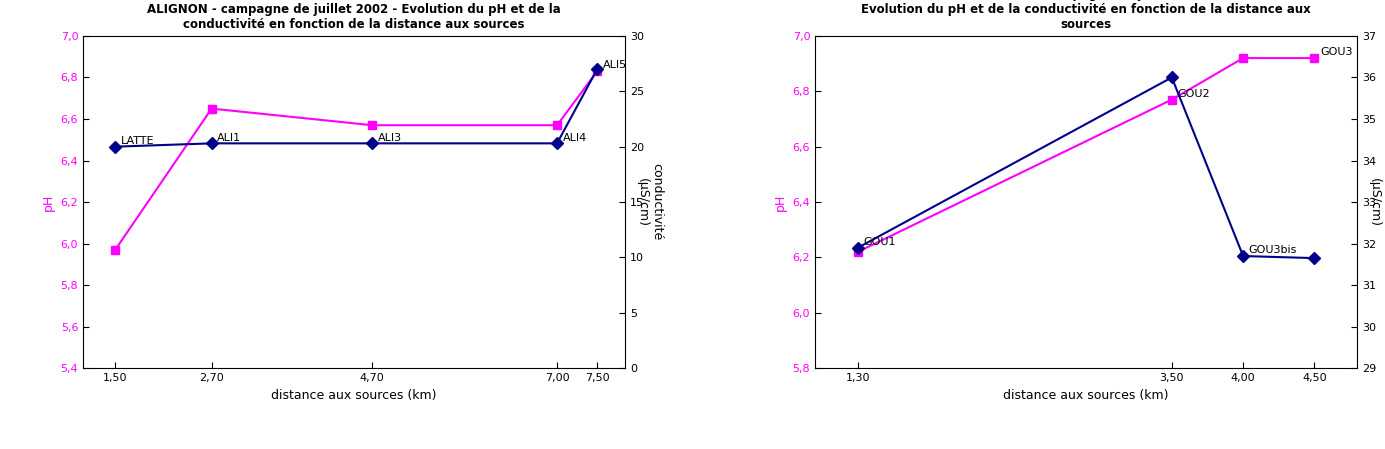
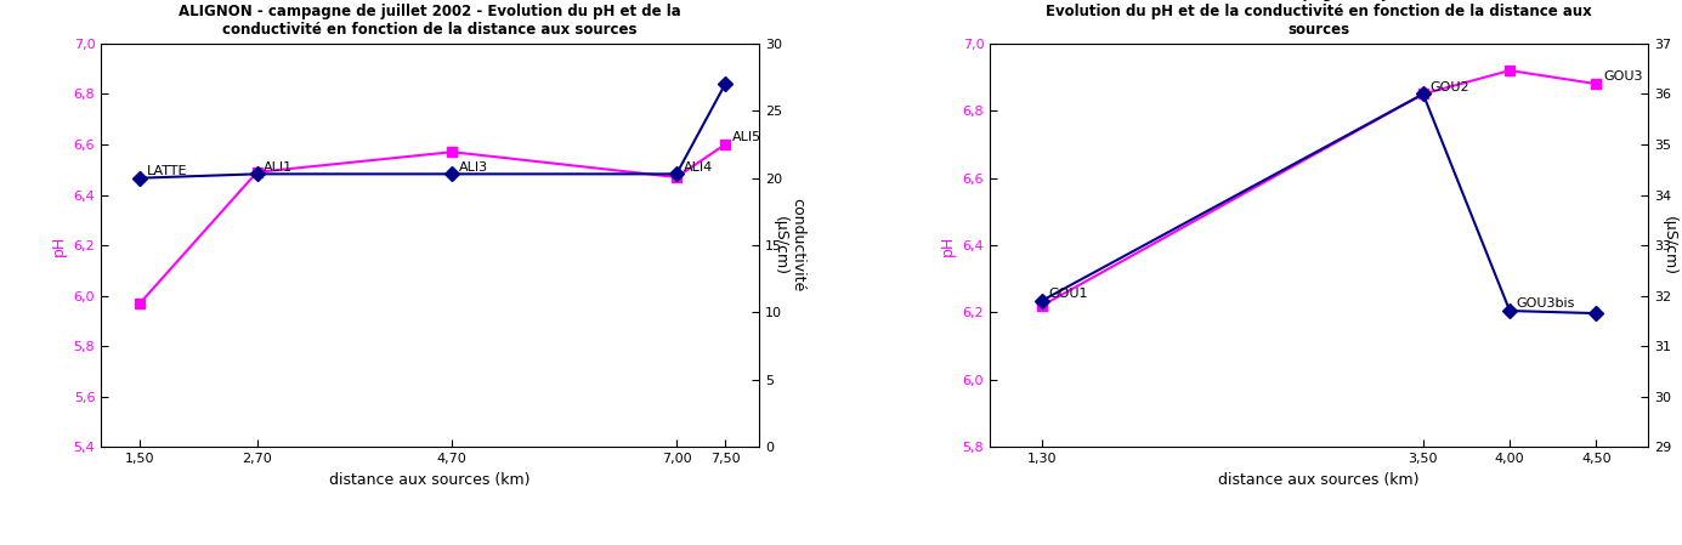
pH/2,70: 6,65 -> 6,49
pH/7,00: 6,57 -> 6,47
pH/7,50: 6,83 -> 6,60
pH/3,50: 6,77 -> 6,85
pH/4,50: 6,92 -> 6,88
